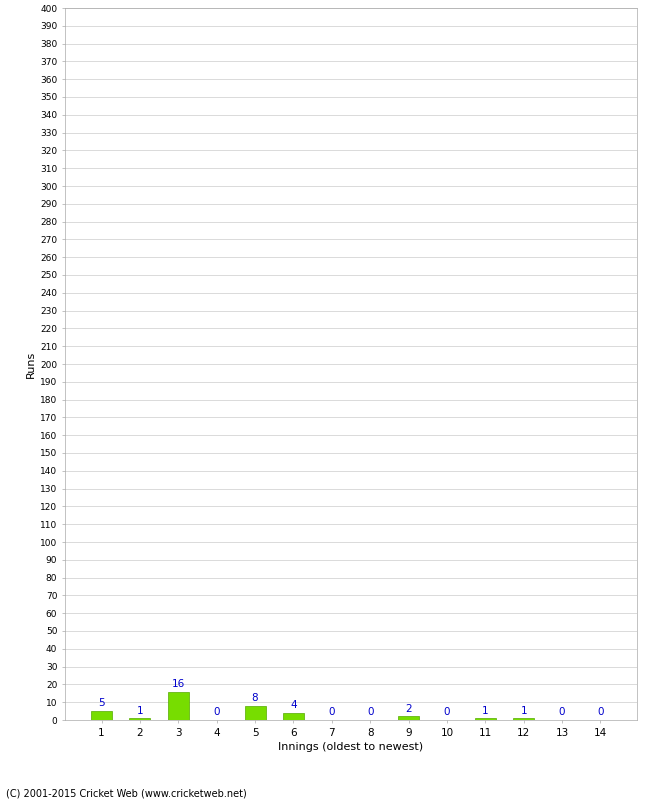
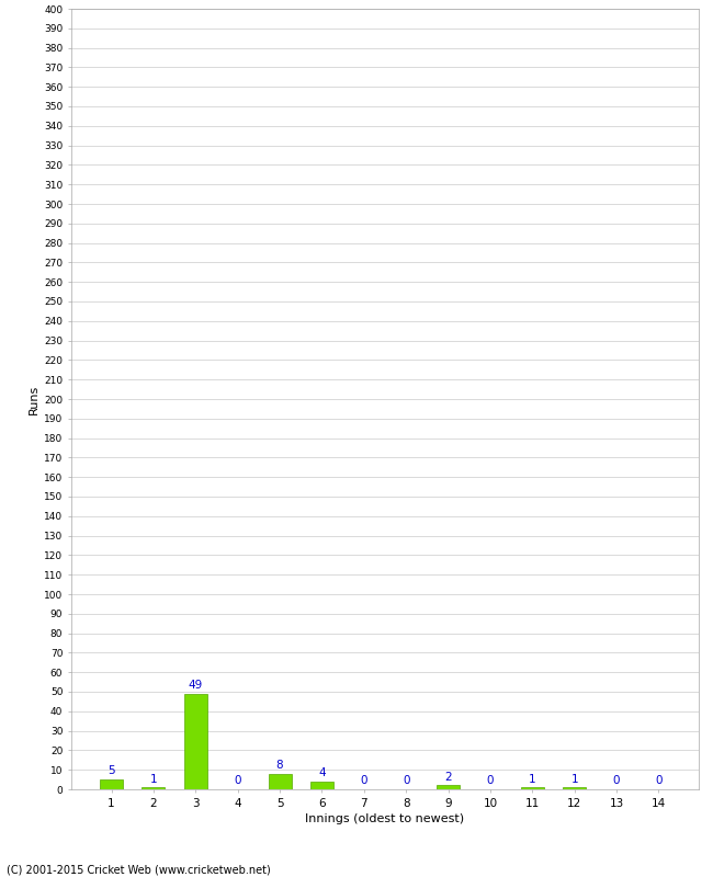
3: 16 -> 49
